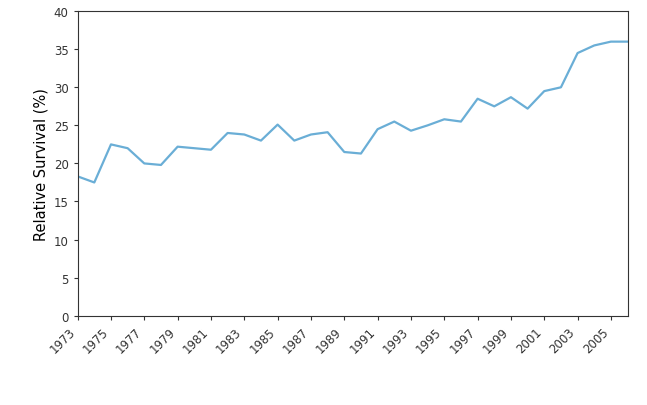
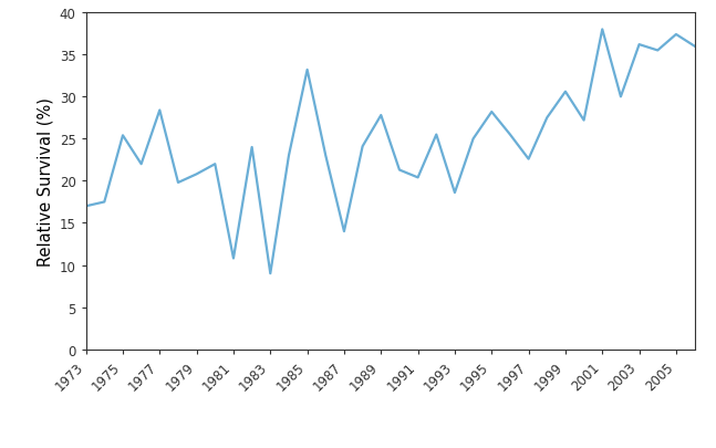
1973: 18.3 -> 17.0
1975: 22.5 -> 25.4
1977: 20.0 -> 28.4
1979: 22.2 -> 20.8
1981: 21.8 -> 10.8
1983: 23.8 -> 9.0
1985: 25.1 -> 33.2
1987: 23.8 -> 14.0
1989: 21.5 -> 27.8
1991: 24.5 -> 20.4
1993: 24.3 -> 18.6
1995: 25.8 -> 28.2
1997: 28.5 -> 22.6
1999: 28.7 -> 30.6
2001: 29.5 -> 38.0
2003: 34.5 -> 36.2
2005: 36.0 -> 37.4
